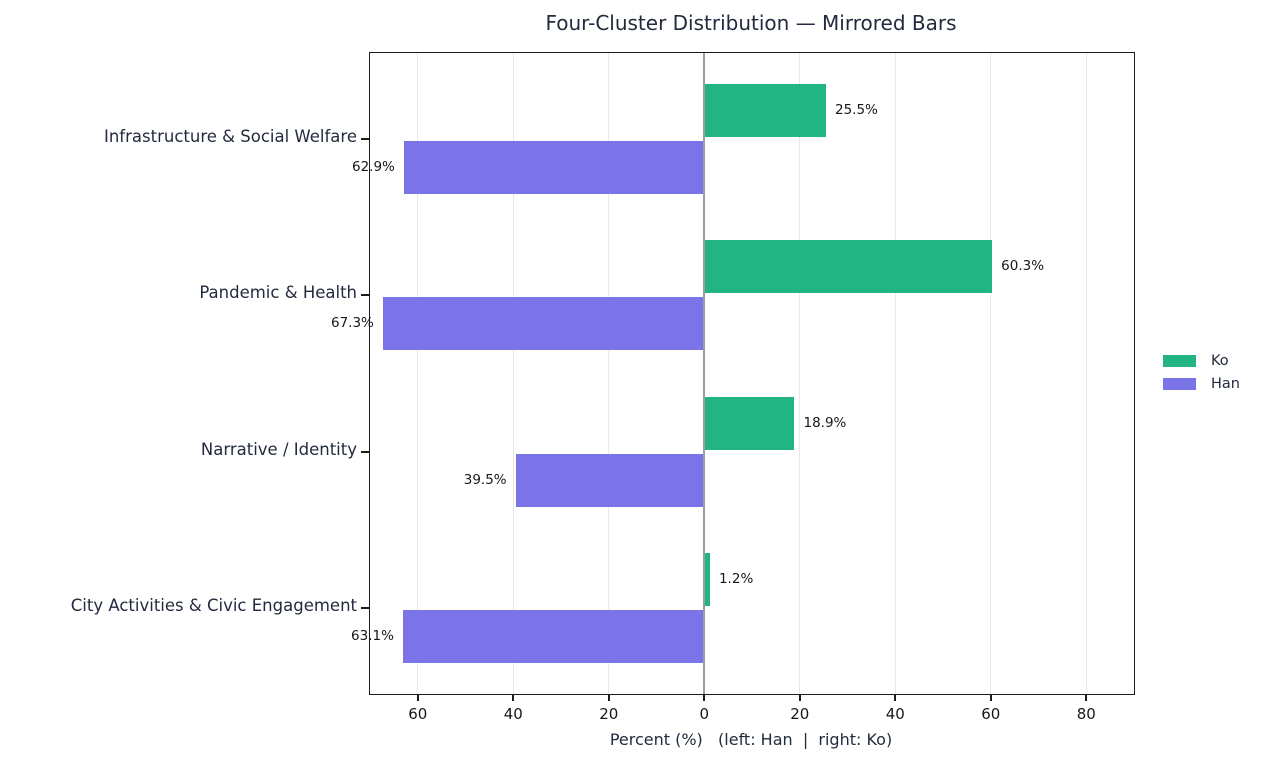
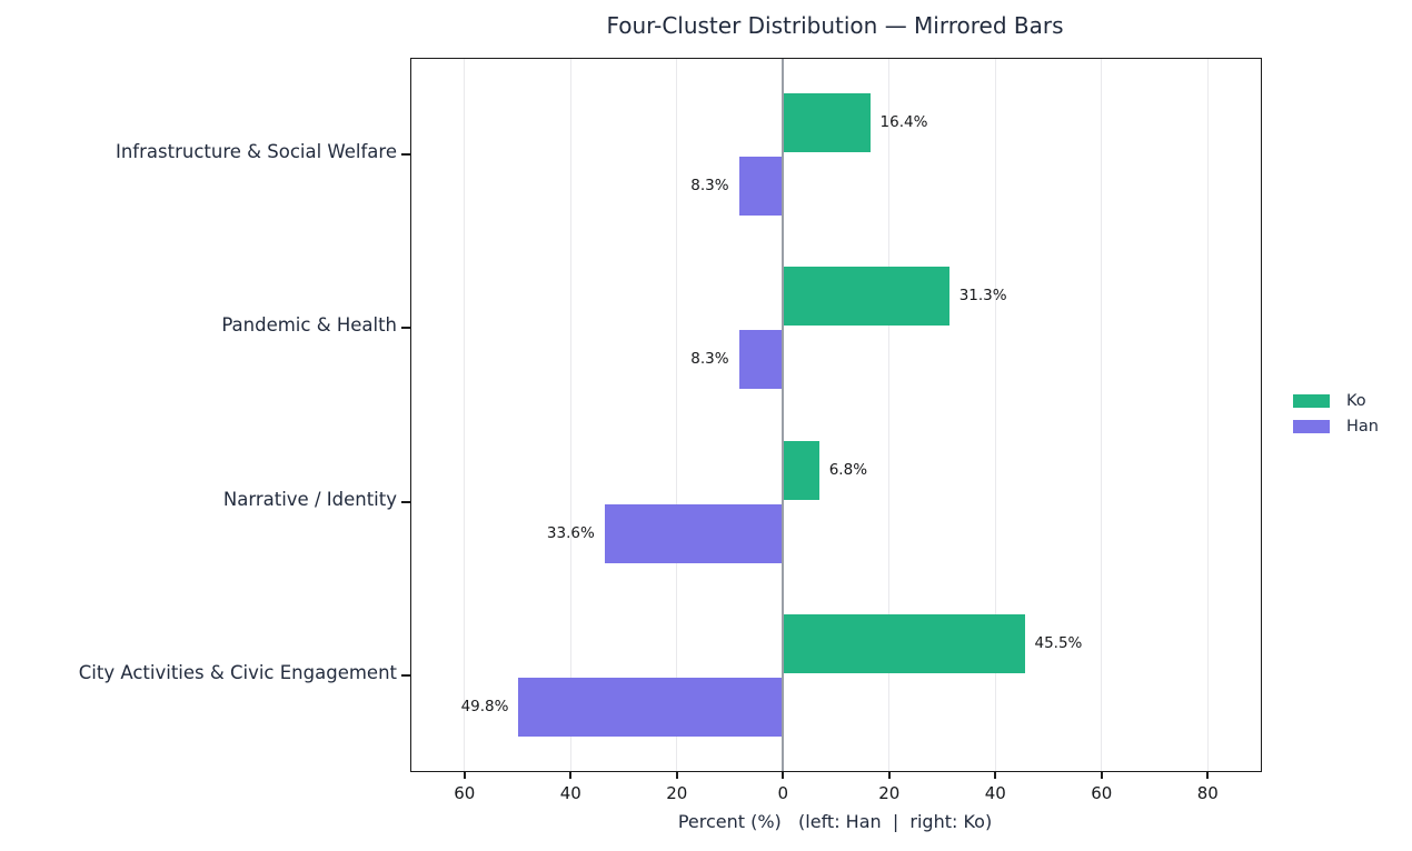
Ko/Infrastructure & Social Welfare: 25.5% -> 16.4%
Han/Infrastructure & Social Welfare: 62.9% -> 8.3%
Ko/Pandemic & Health: 60.3% -> 31.3%
Han/Pandemic & Health: 67.3% -> 8.3%
Ko/Narrative / Identity: 18.9% -> 6.8%
Han/Narrative / Identity: 39.5% -> 33.6%
Ko/City Activities & Civic Engagement: 1.2% -> 45.5%
Han/City Activities & Civic Engagement: 63.1% -> 49.8%
